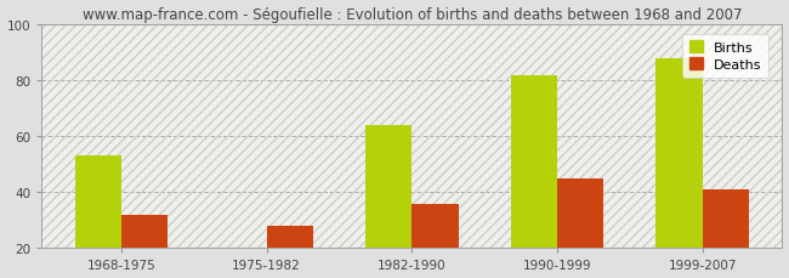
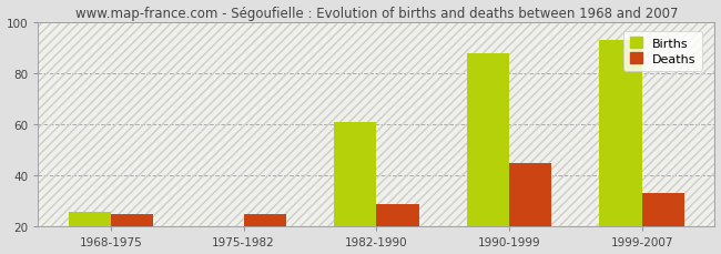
Births/1968-1975: 53 -> 26
Deaths/1968-1975: 32 -> 25
Deaths/1975-1982: 28 -> 25
Births/1982-1990: 64 -> 61
Deaths/1982-1990: 36 -> 29
Births/1990-1999: 82 -> 88
Births/1999-2007: 88 -> 93
Deaths/1999-2007: 41 -> 33
